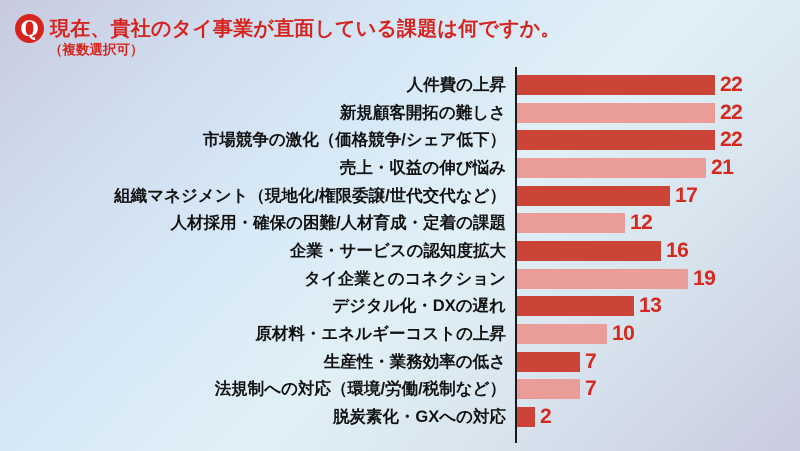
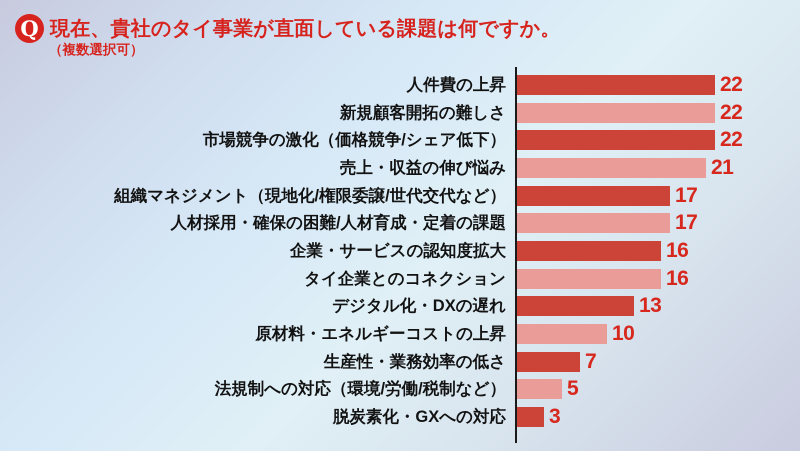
人材採用・確保の困難/人材育成・定着の課題: 12 -> 17
タイ企業とのコネクション: 19 -> 16
法規制への対応（環境/労働/税制など）: 7 -> 5
脱炭素化・GXへの対応: 2 -> 3
